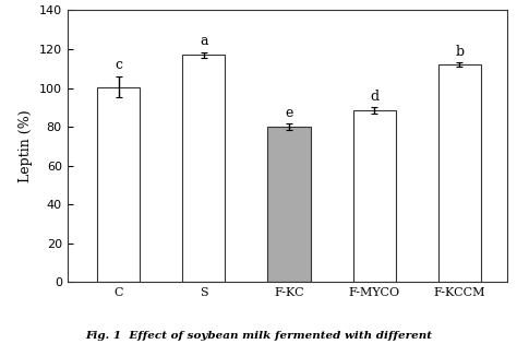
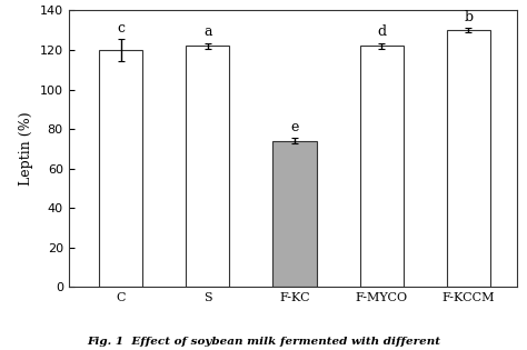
C: 100 -> 120
S: 117 -> 122
F-KC: 80 -> 74
F-MYCO: 88 -> 122
F-KCCM: 112 -> 130
